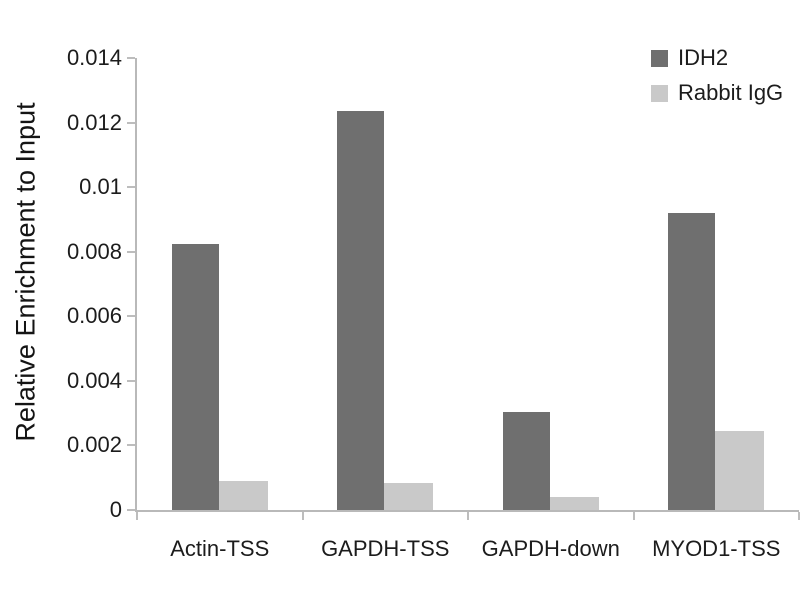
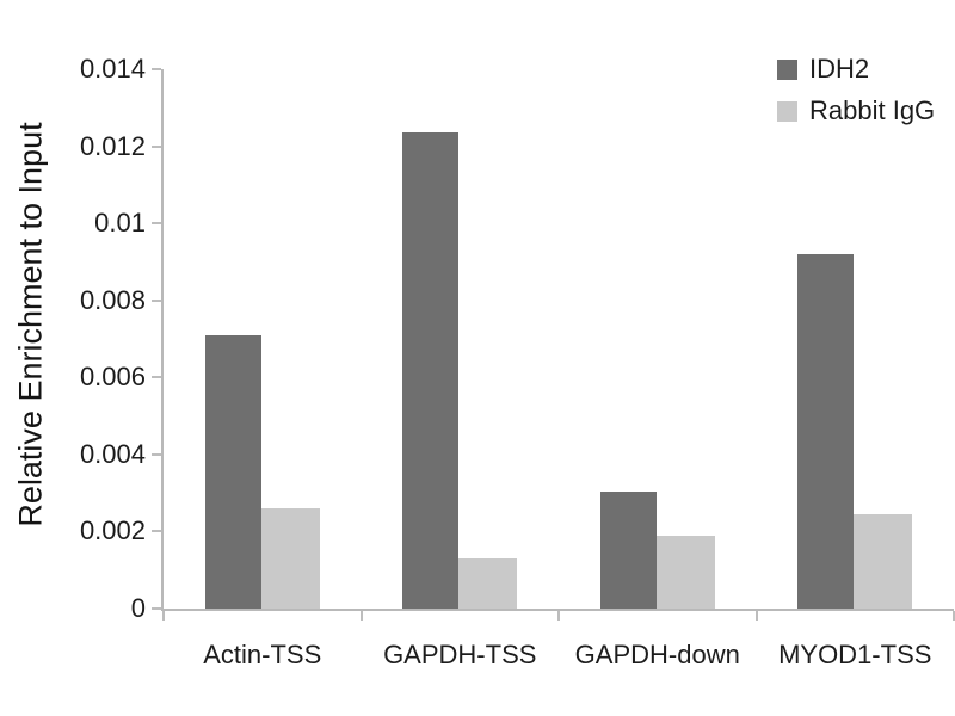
IDH2/Actin-TSS: 0.0083 -> 0.0071
Rabbit IgG/Actin-TSS: 0.0009 -> 0.0026
Rabbit IgG/GAPDH-TSS: 0.0008 -> 0.0013
Rabbit IgG/GAPDH-down: 0.0004 -> 0.0019
